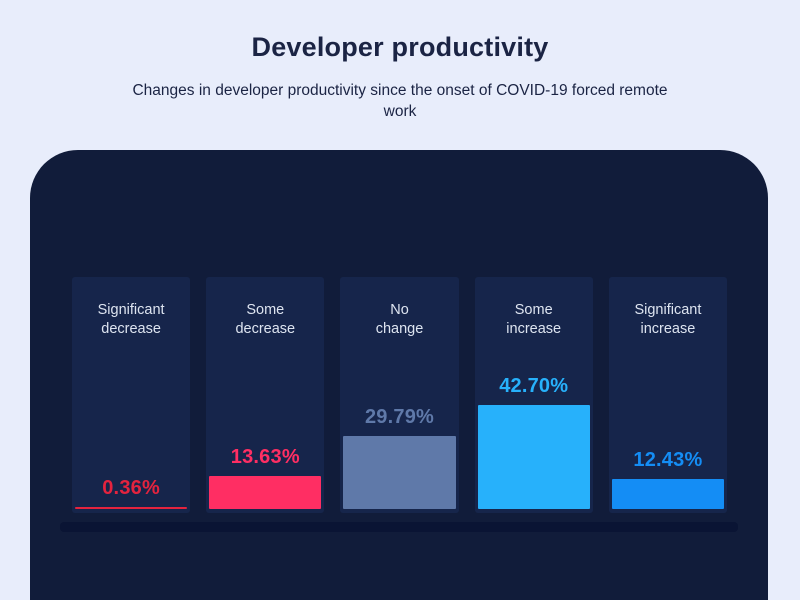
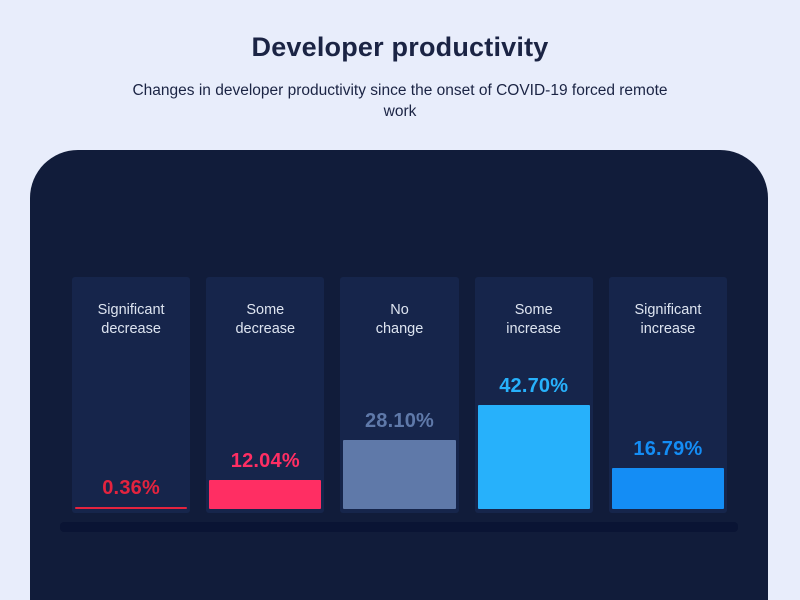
Some decrease: 13.63% -> 12.04%
No change: 29.79% -> 28.10%
Significant increase: 12.43% -> 16.79%
